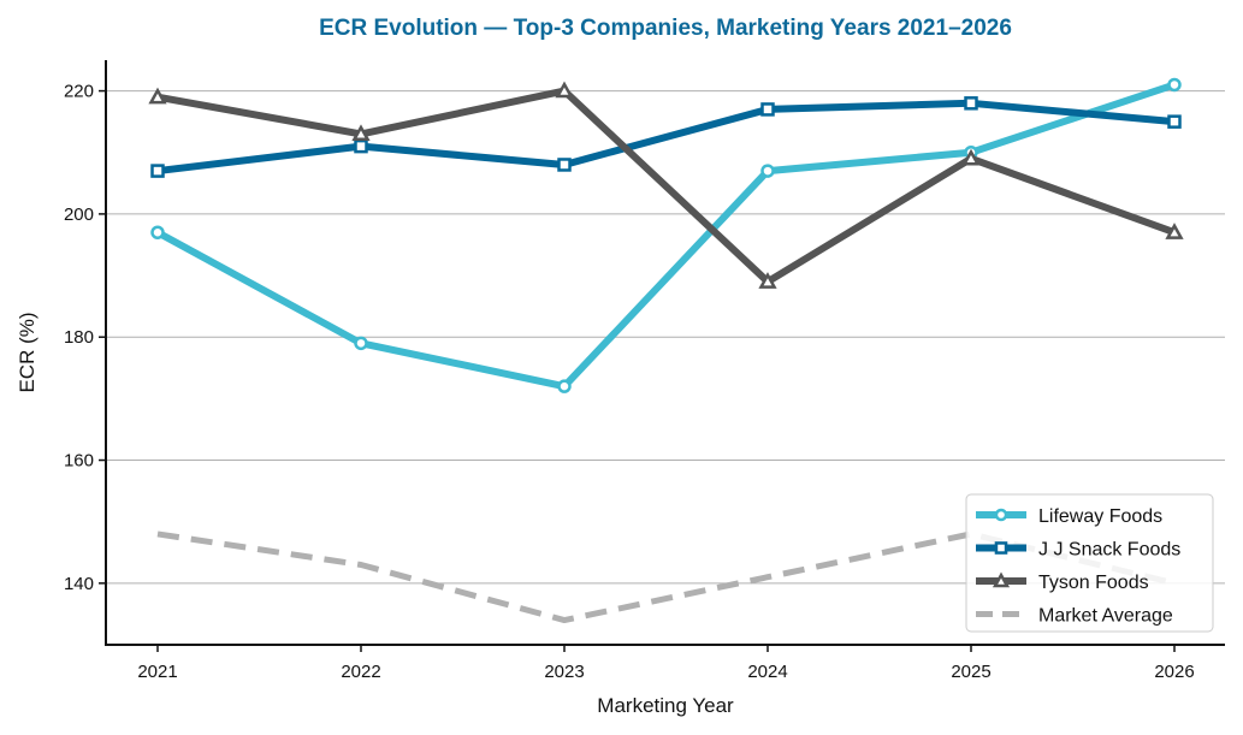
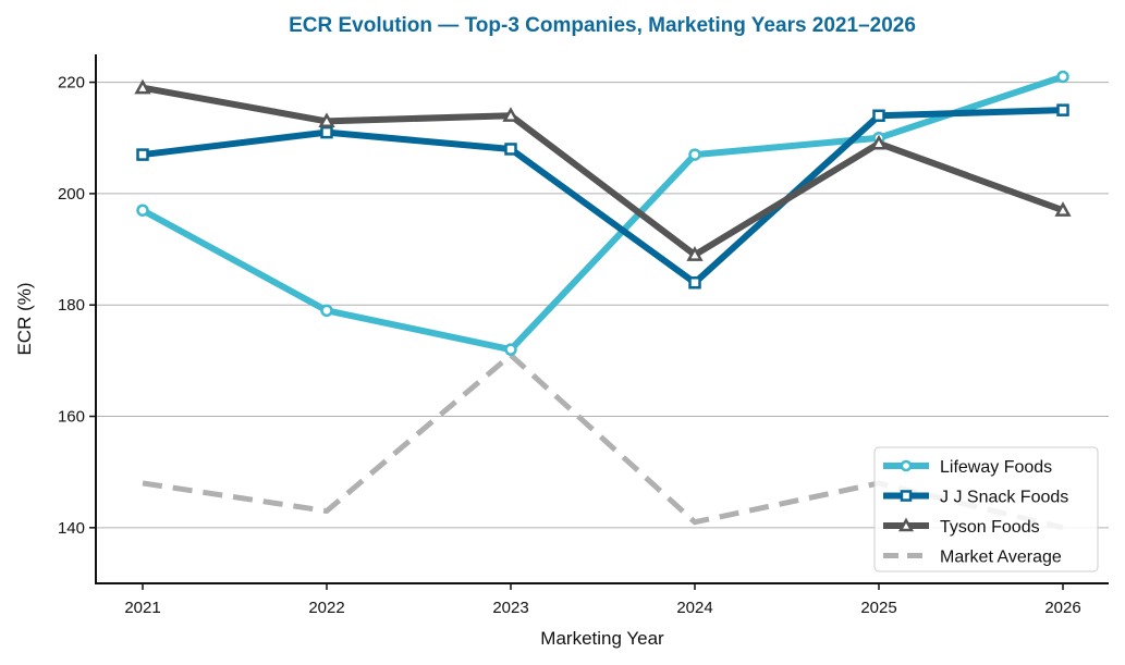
Tyson Foods/2023: 220 -> 214
Market Average/2023: 134 -> 171
J J Snack Foods/2024: 217 -> 184
J J Snack Foods/2025: 218 -> 214
